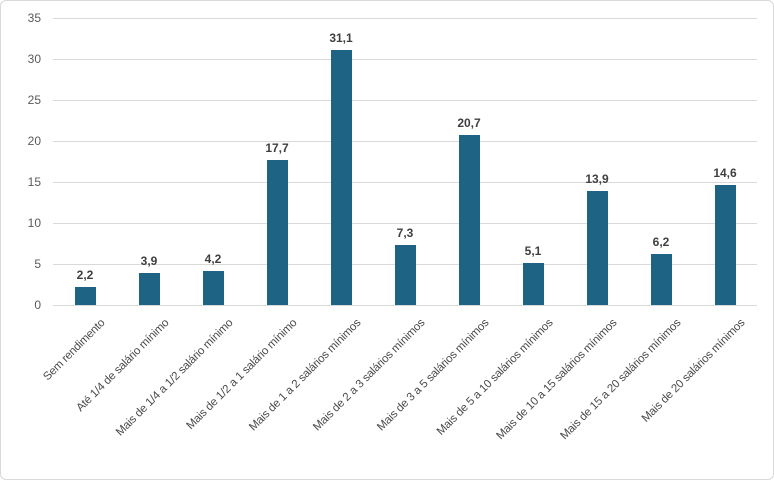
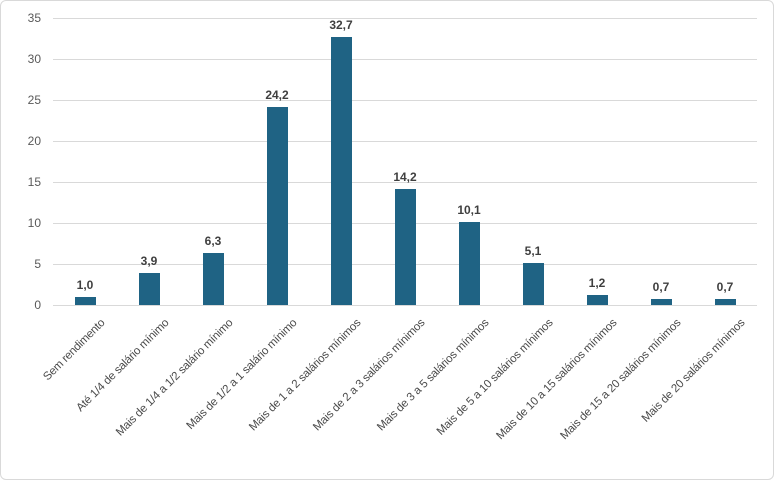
Sem rendimento: 2,2 -> 1,0
Mais de 1/4 a 1/2 salário mínimo: 4,2 -> 6,3
Mais de 1/2 a 1 salário mínimo: 17,7 -> 24,2
Mais de 1 a 2 salários mínimos: 31,1 -> 32,7
Mais de 2 a 3 salários mínimos: 7,3 -> 14,2
Mais de 3 a 5 salários mínimos: 20,7 -> 10,1
Mais de 10 a 15 salários mínimos: 13,9 -> 1,2
Mais de 15 a 20 salários mínimos: 6,2 -> 0,7
Mais de 20 salários mínimos: 14,6 -> 0,7
